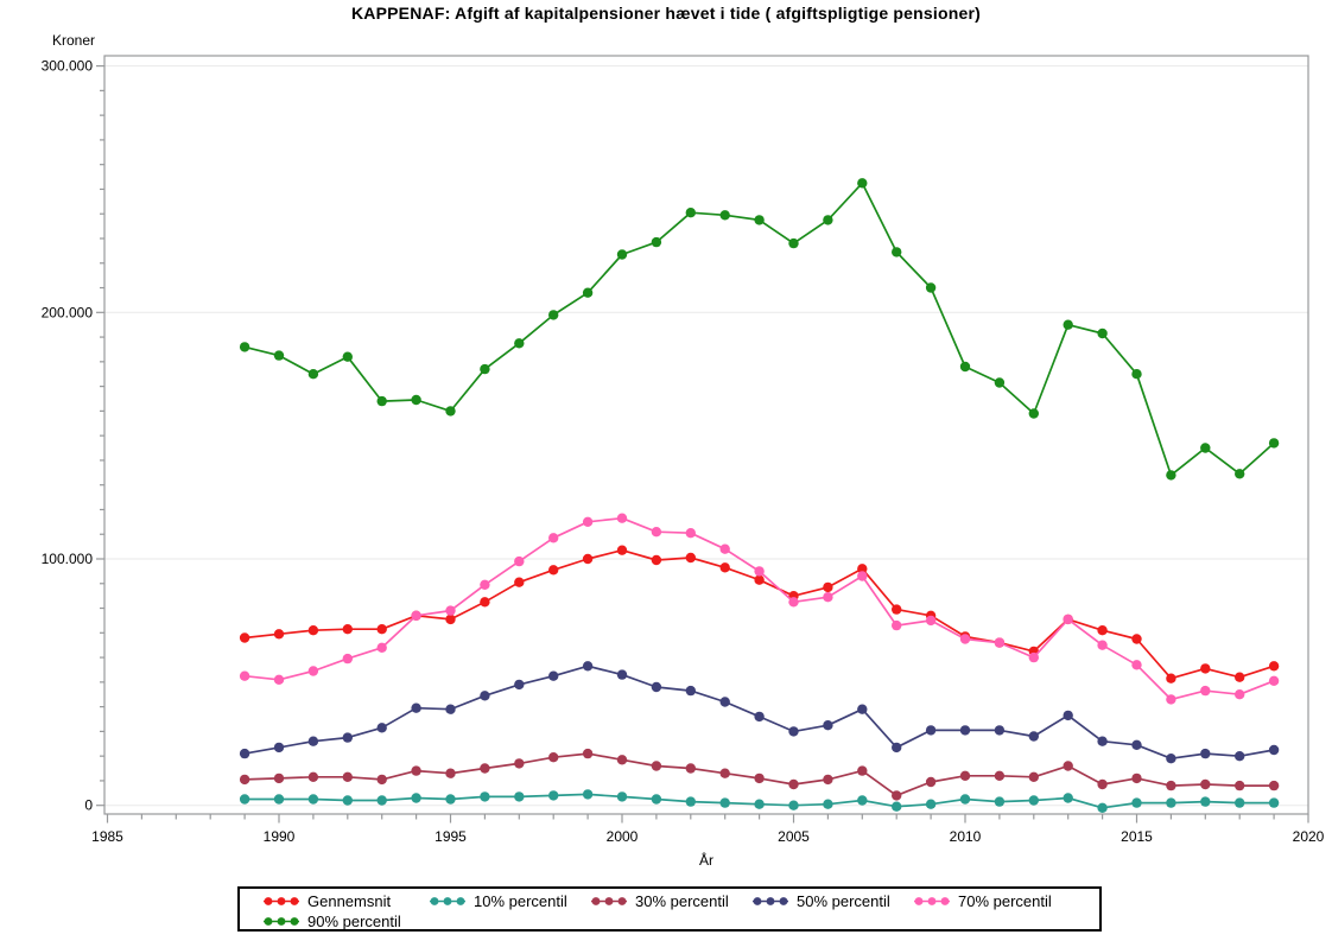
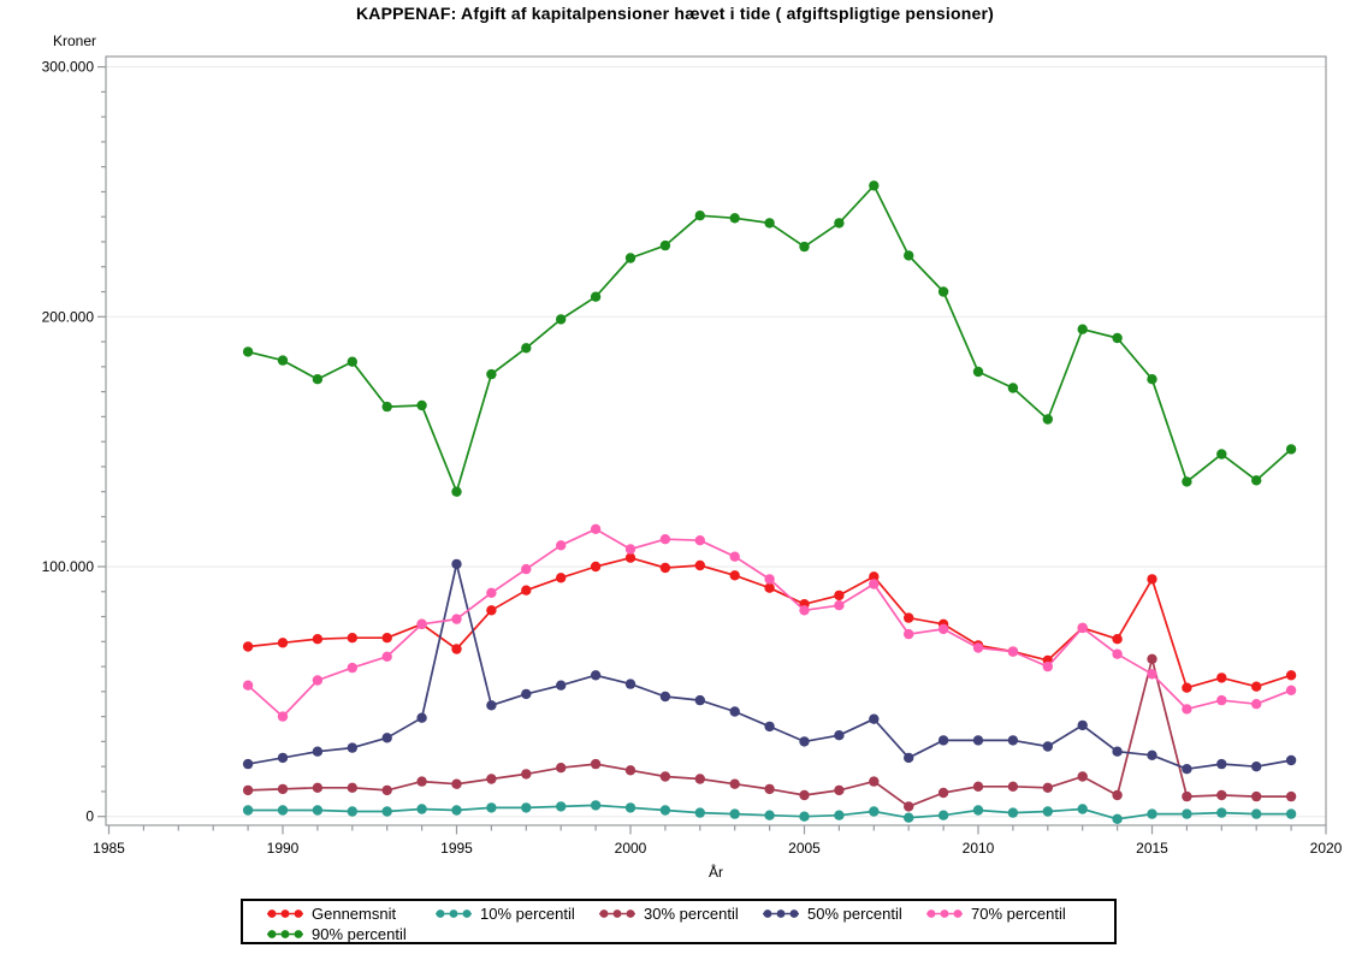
70% percentil/1990: 51000 -> 40000
Gennemsnit/1995: 76000 -> 67000
50% percentil/1995: 39000 -> 101000
90% percentil/1995: 160000 -> 130000
70% percentil/2000: 116000 -> 107000
Gennemsnit/2015: 68000 -> 95000
30% percentil/2015: 11000 -> 63000
